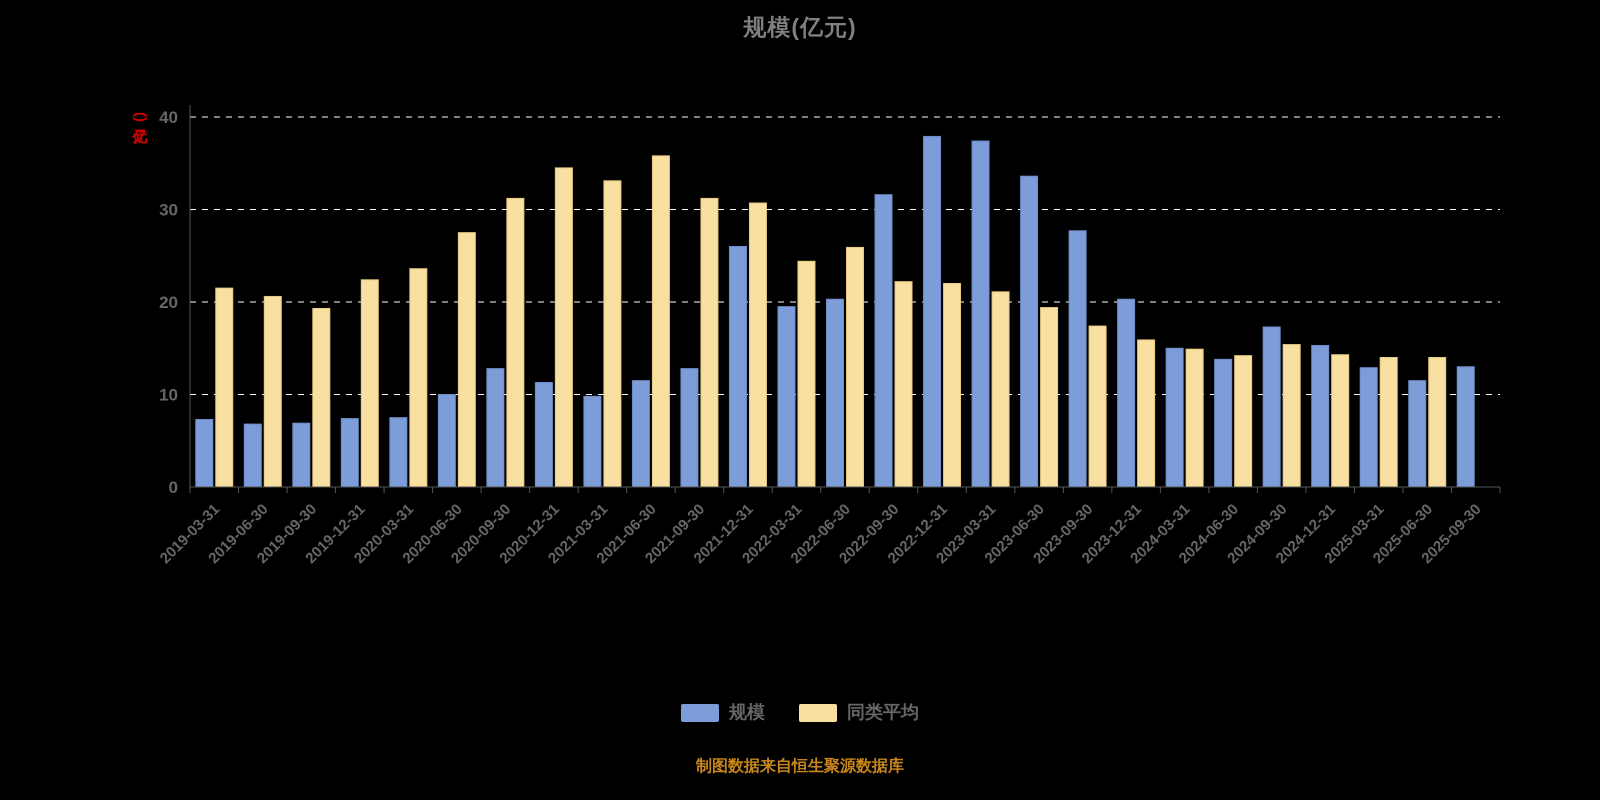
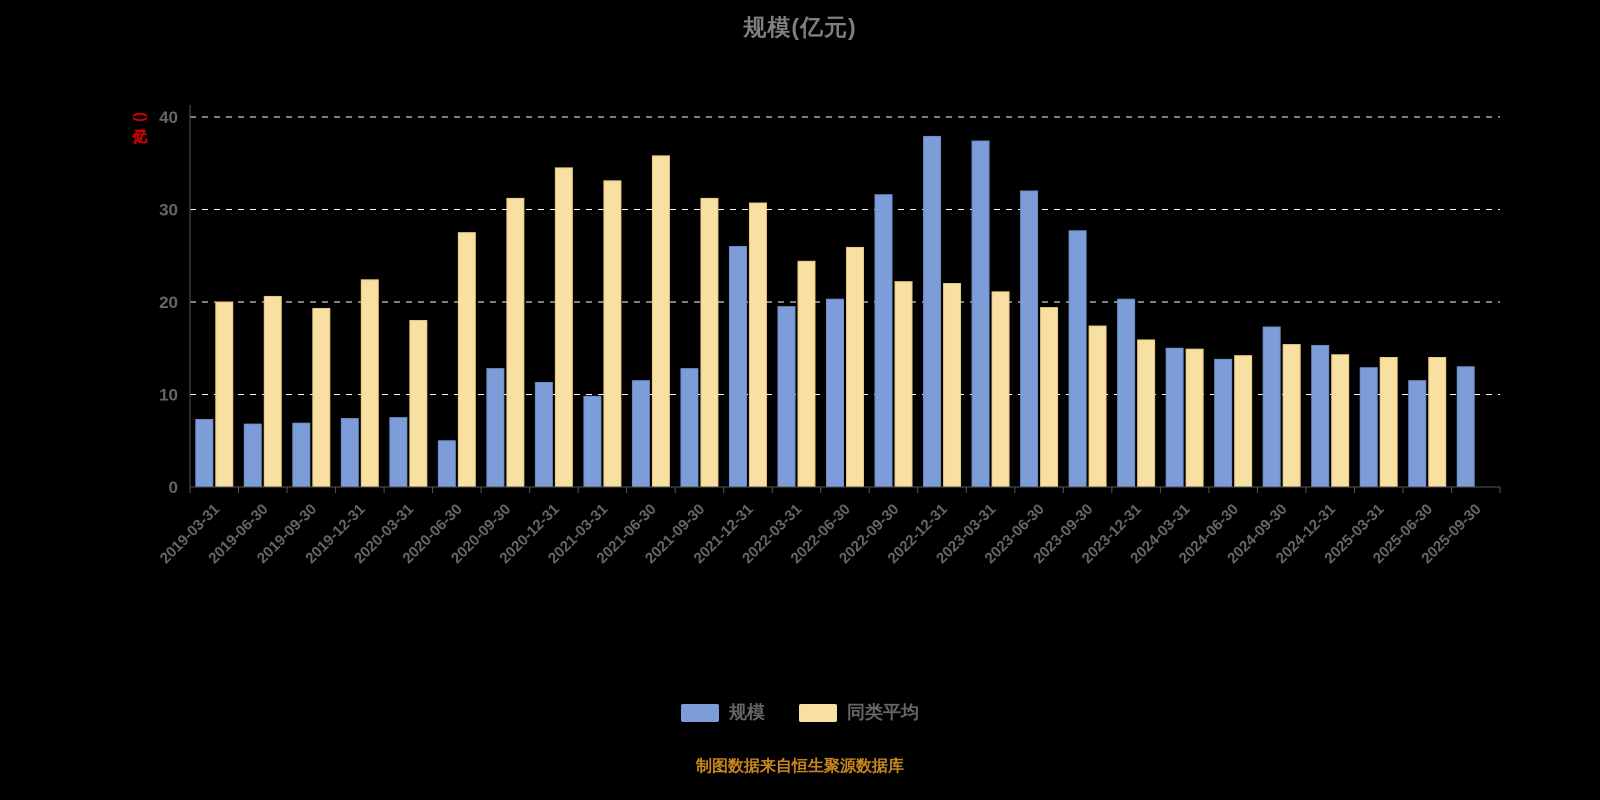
同类平均/2019-03-31: 22 -> 20
同类平均/2020-03-31: 24 -> 18
规模/2020-06-30: 10 -> 5
规模/2023-06-30: 34 -> 32
